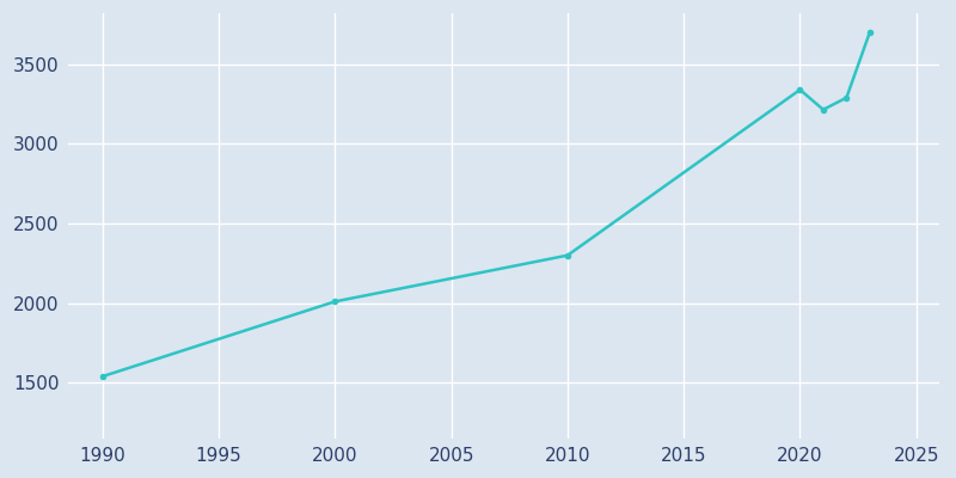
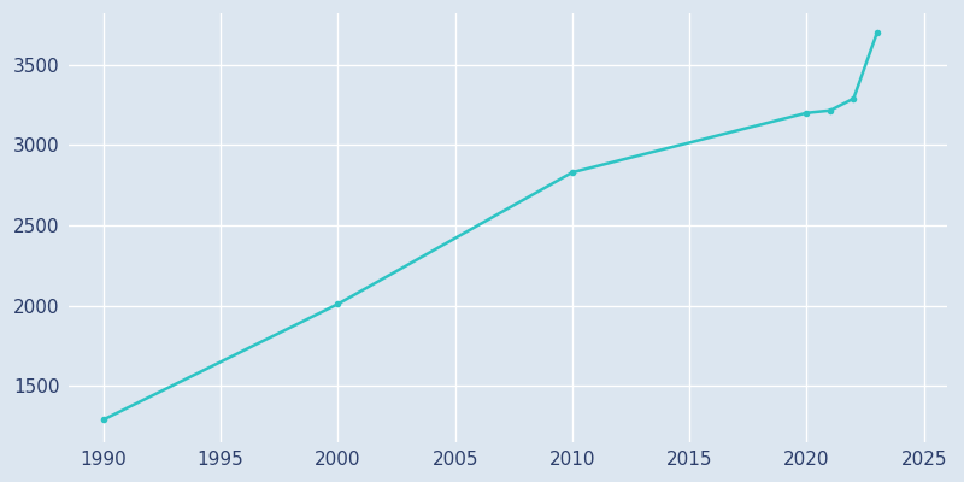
1990: 1540 -> 1290
2010: 2300 -> 2830
2020: 3340 -> 3200
